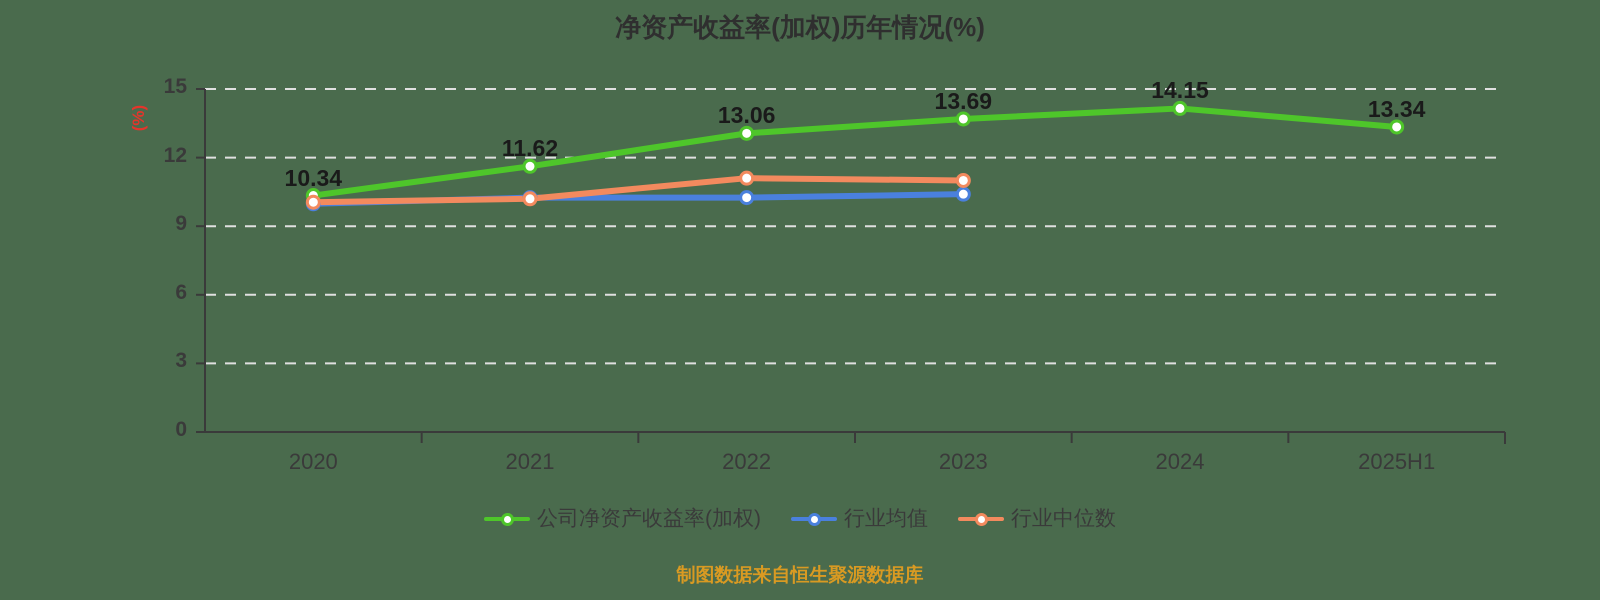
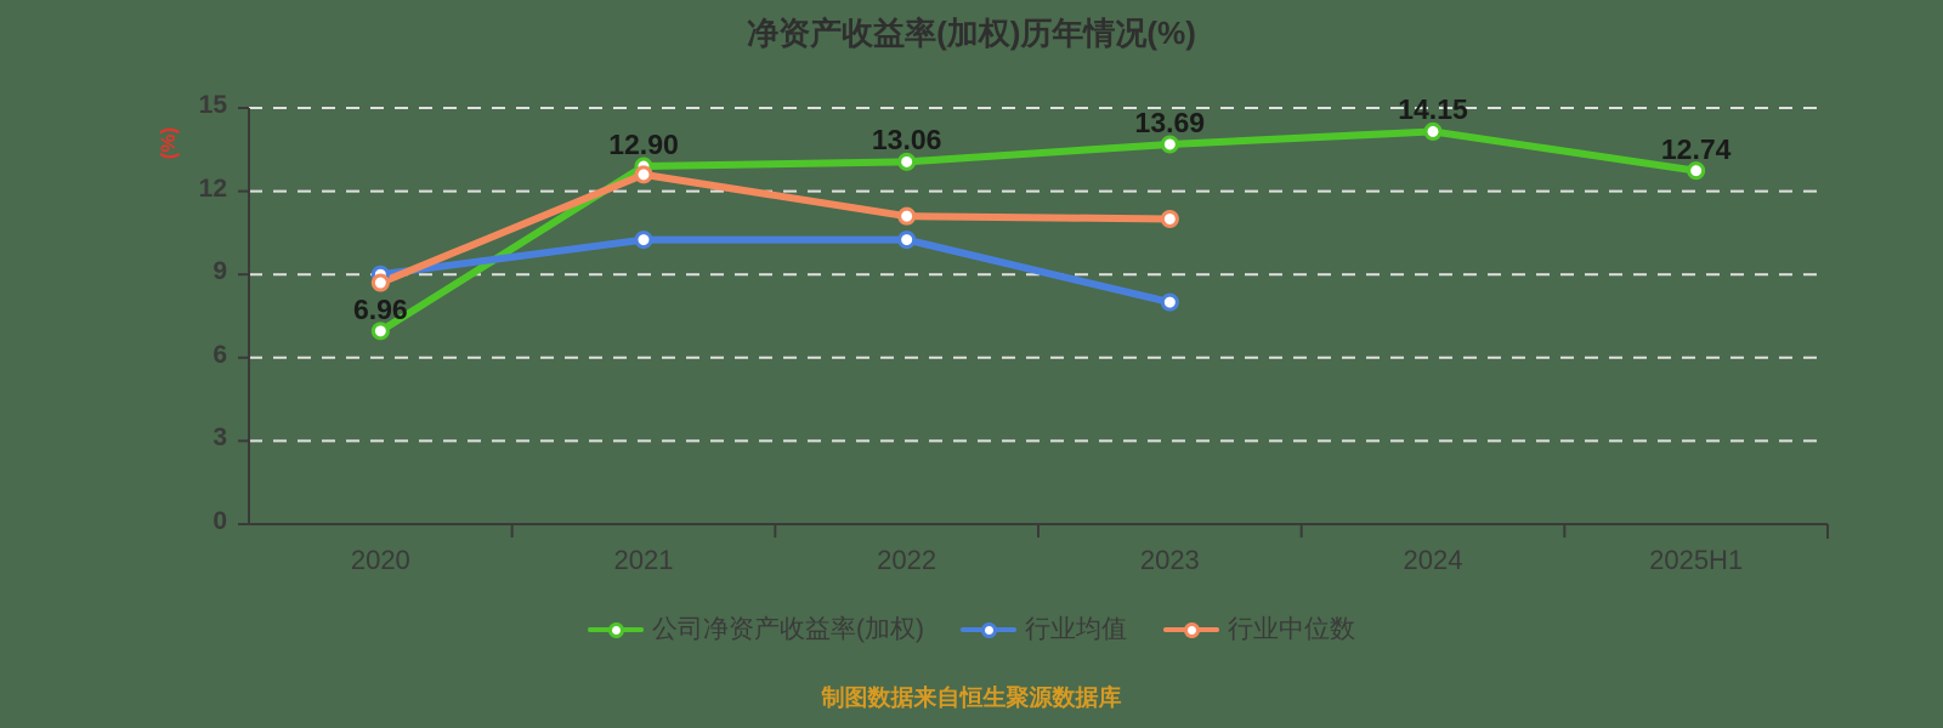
公司净资产收益率(加权)/2020: 10.34 -> 6.96
行业均值/2020: 10.0 -> 9.0
行业中位数/2020: 10.1 -> 8.7
公司净资产收益率(加权)/2021: 11.62 -> 12.90
行业中位数/2021: 10.2 -> 12.6
行业均值/2023: 10.4 -> 8.0
公司净资产收益率(加权)/2025H1: 13.34 -> 12.74
